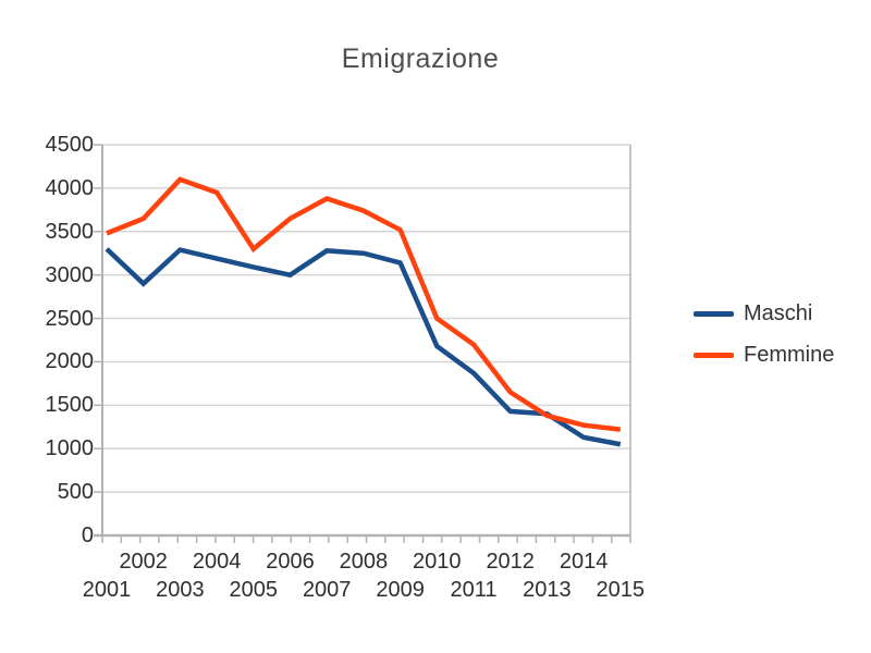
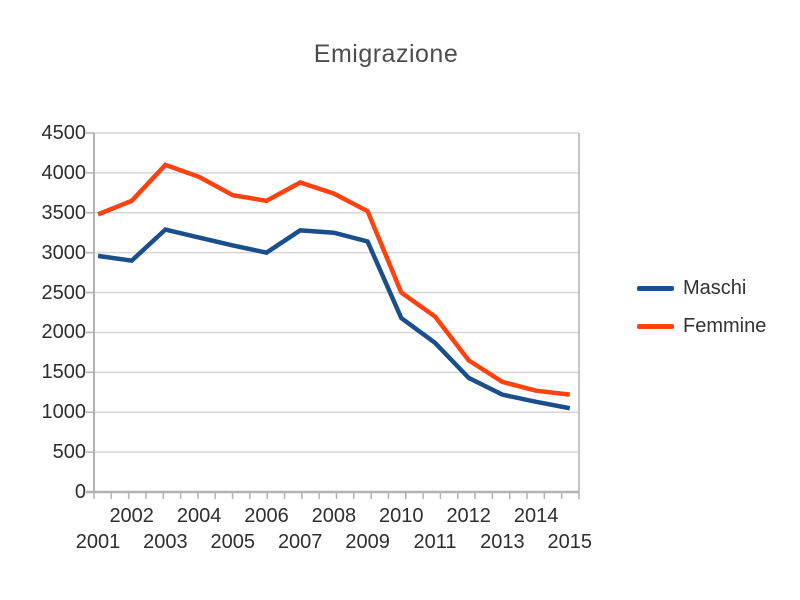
Maschi/2001: 3300 -> 3000
Femmine/2005: 3300 -> 3700
Maschi/2013: 1400 -> 1200
